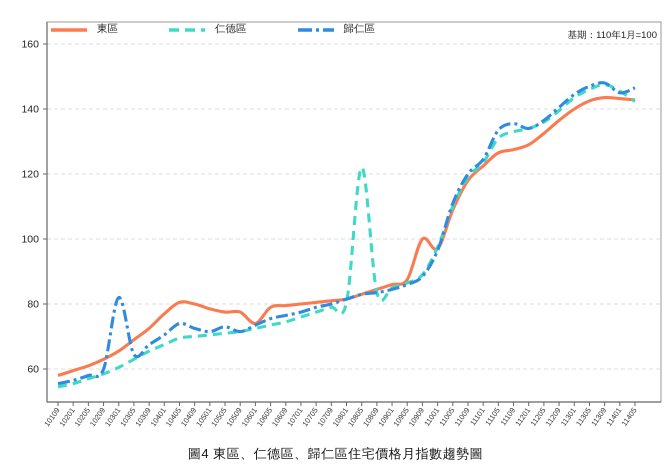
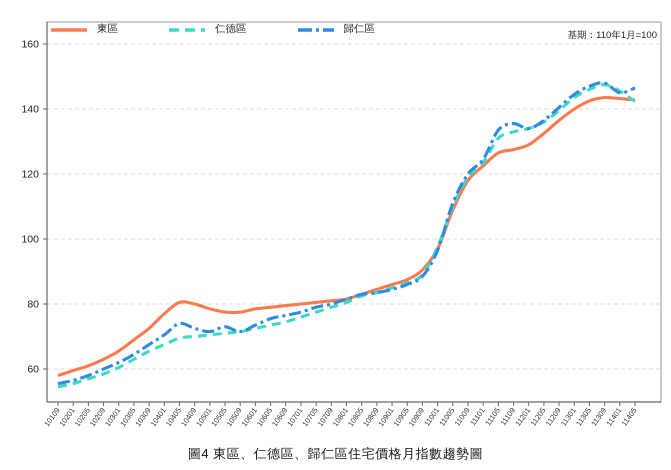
歸仁區/10301: 82 -> 62
東區/10601: 74 -> 78
仁德區/10805: 122 -> 82
東區/10909: 100 -> 90
